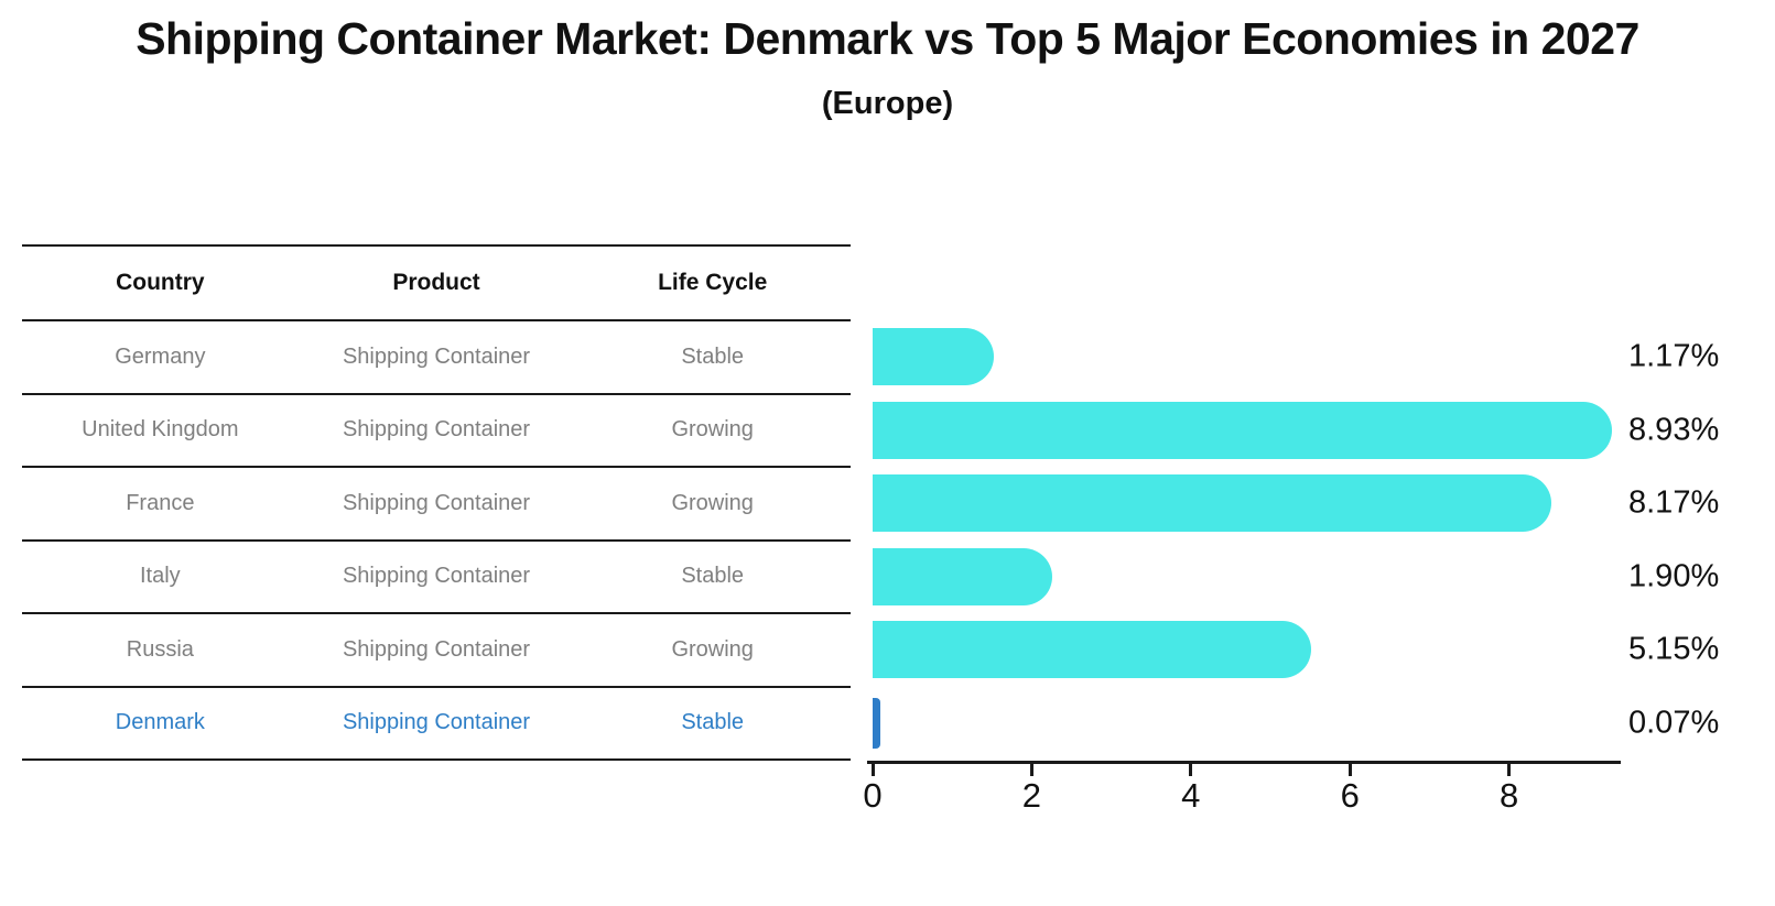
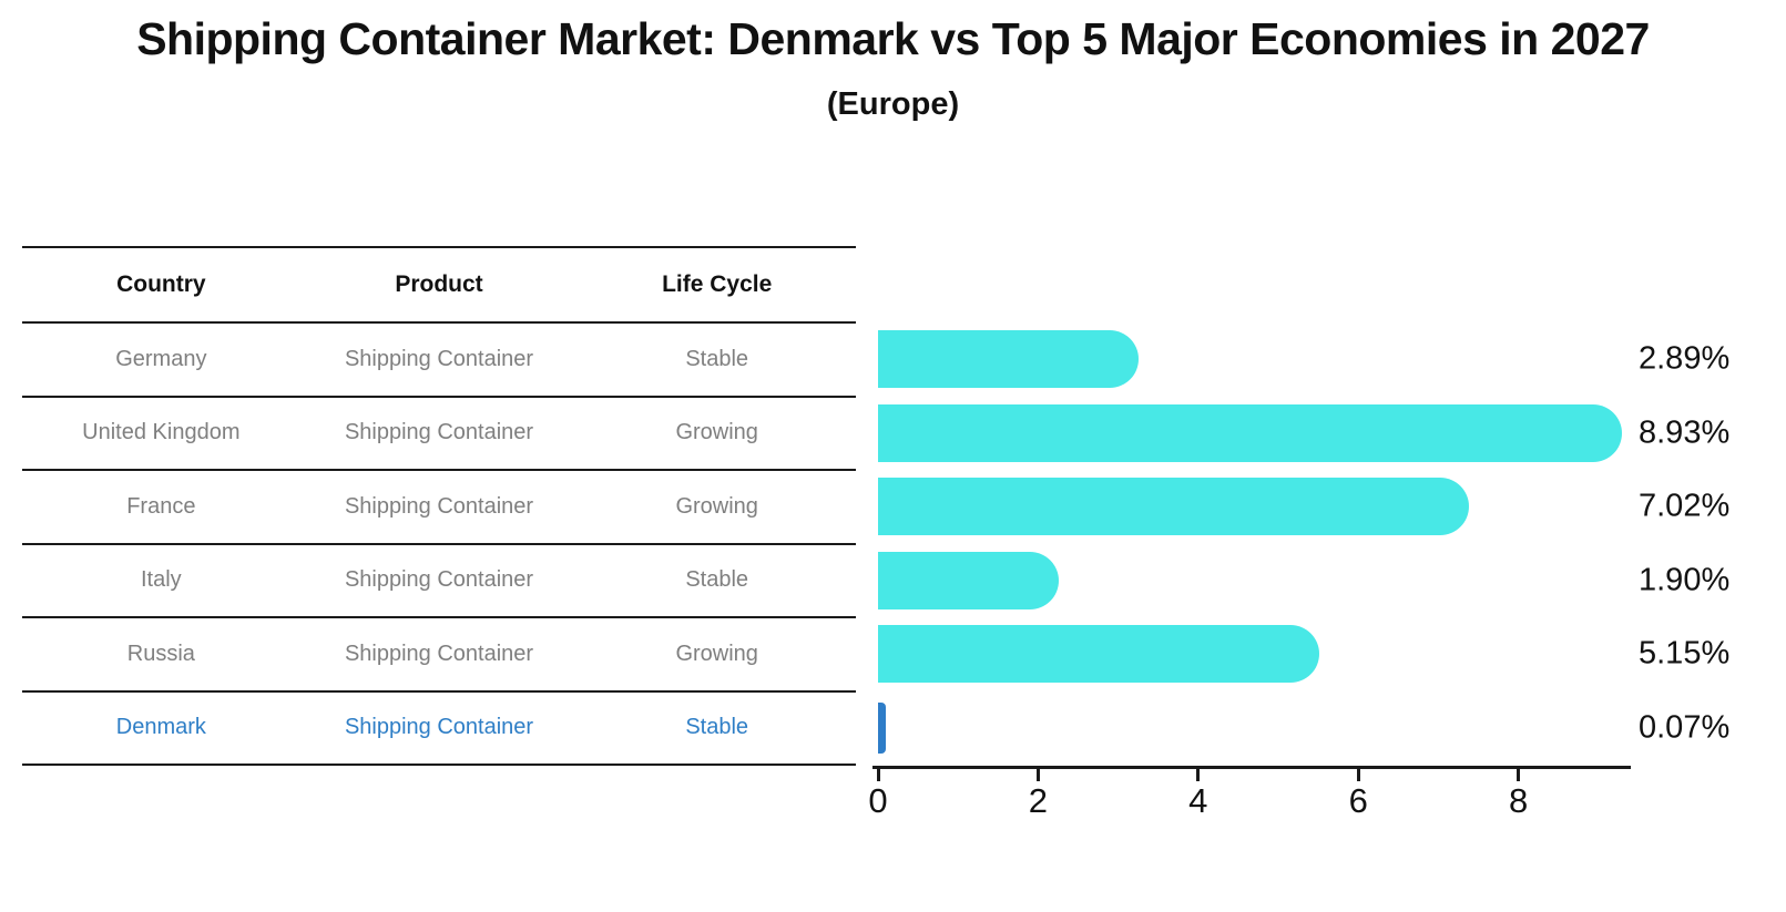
Germany: 1.17% -> 2.89%
France: 8.17% -> 7.02%
